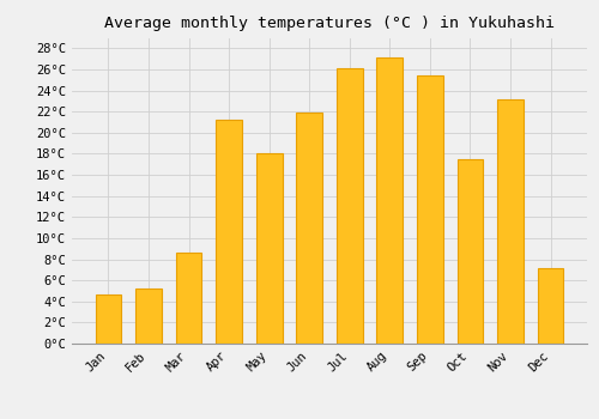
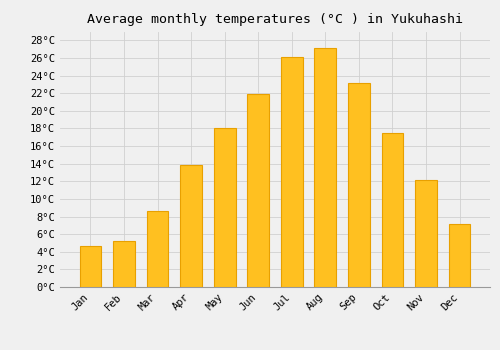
Apr: 21.2°C -> 13.8°C
Sep: 25.4°C -> 23.1°C
Nov: 23.2°C -> 12.1°C
